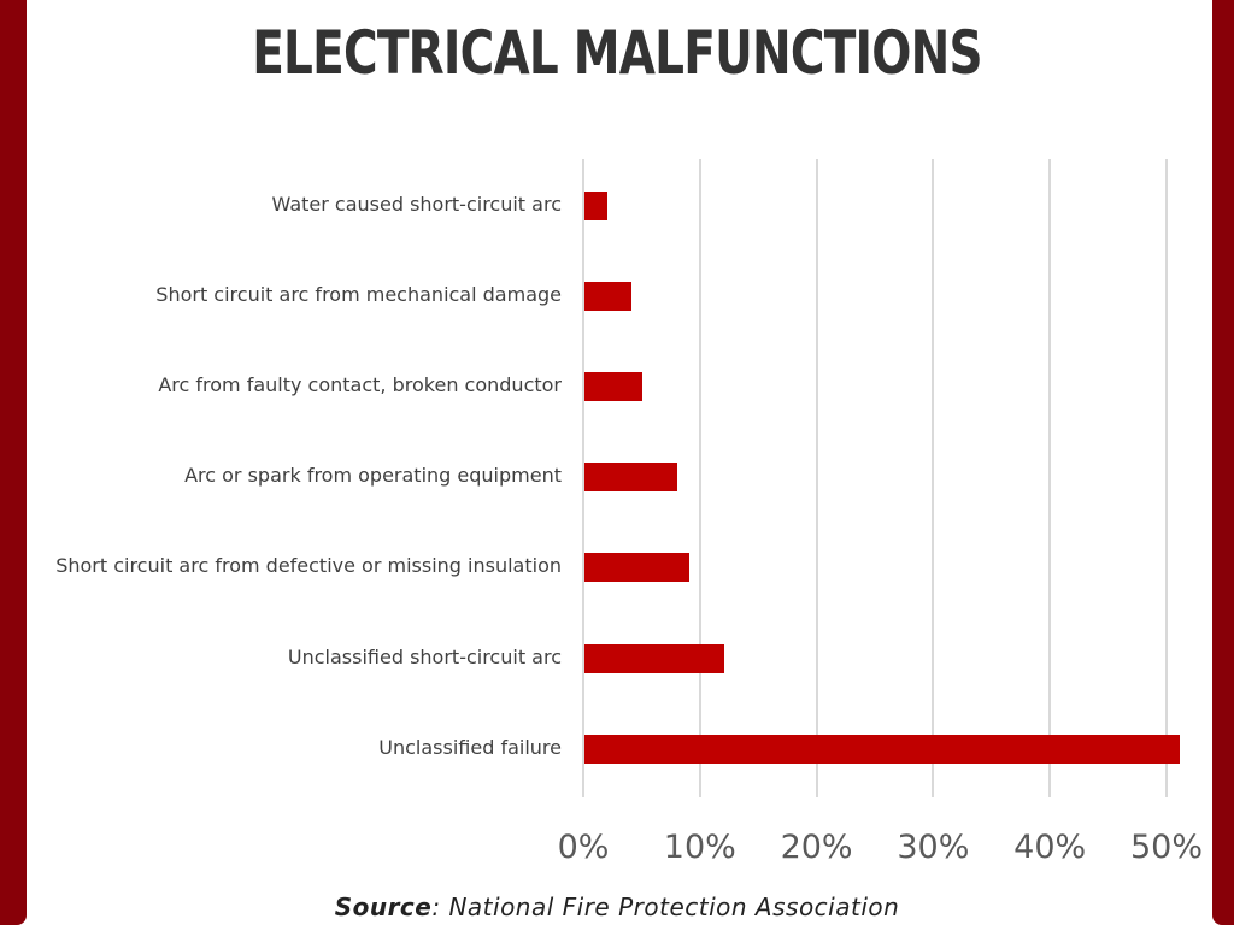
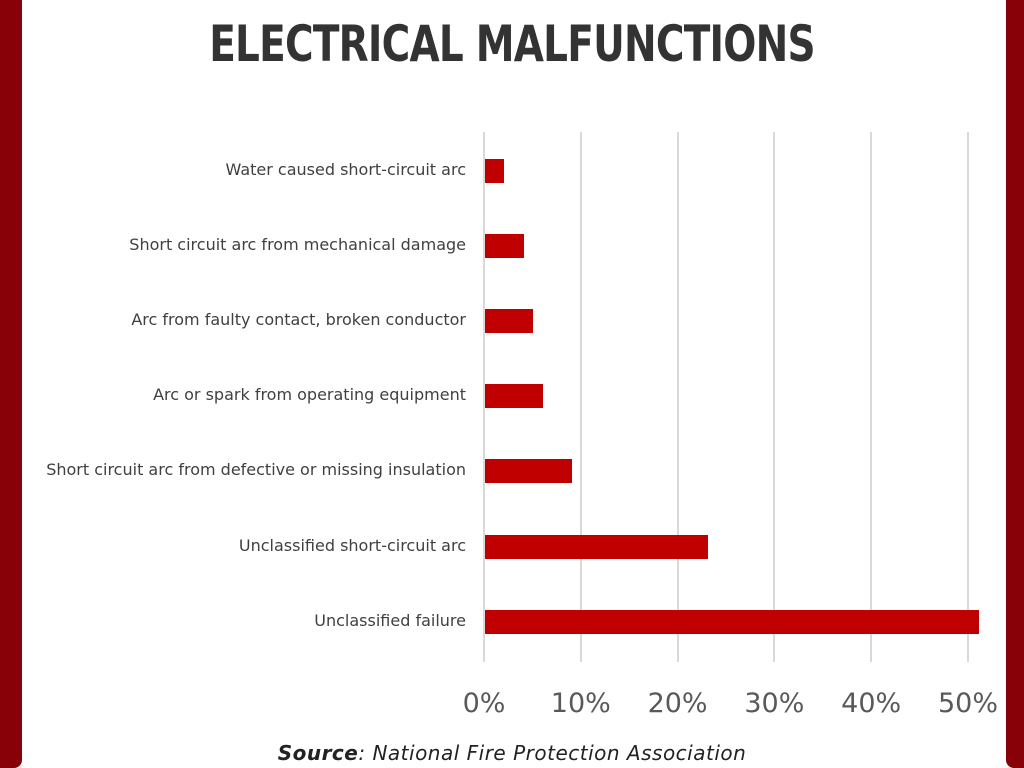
Arc or spark from operating equipment: 8% -> 6%
Unclassified short-circuit arc: 12% -> 23%
